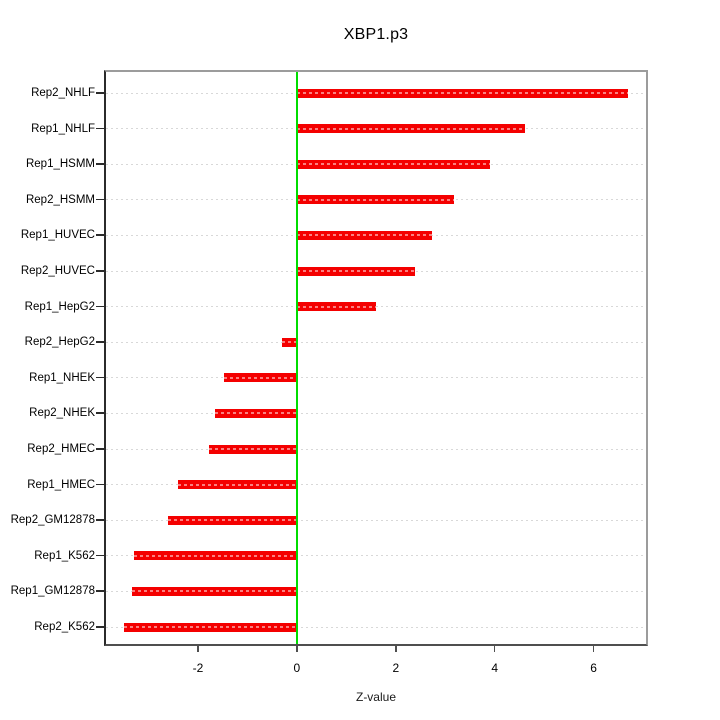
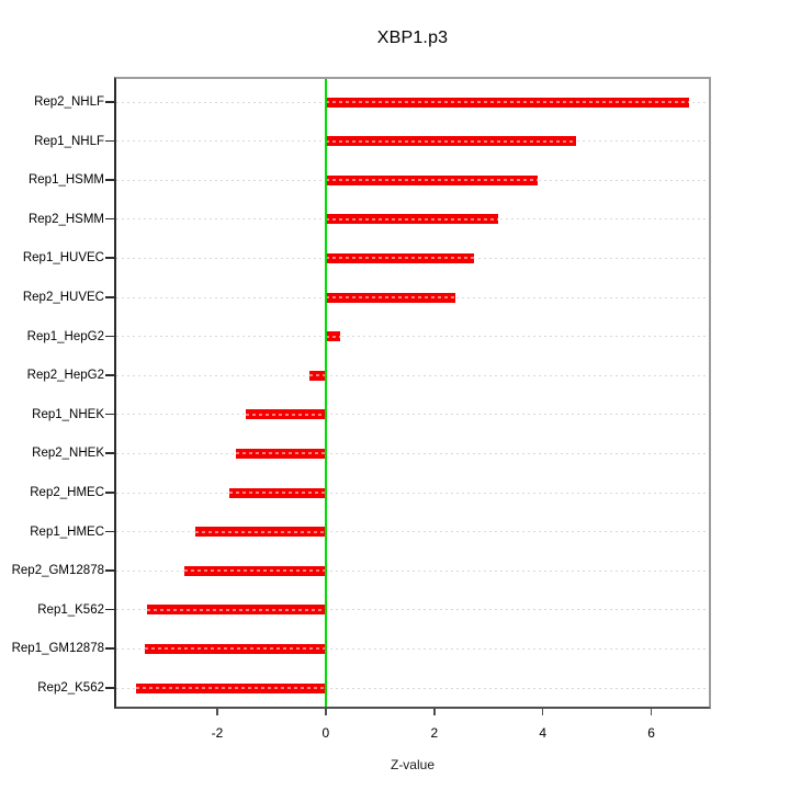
Rep1_HepG2: 1.6 -> 0.3
